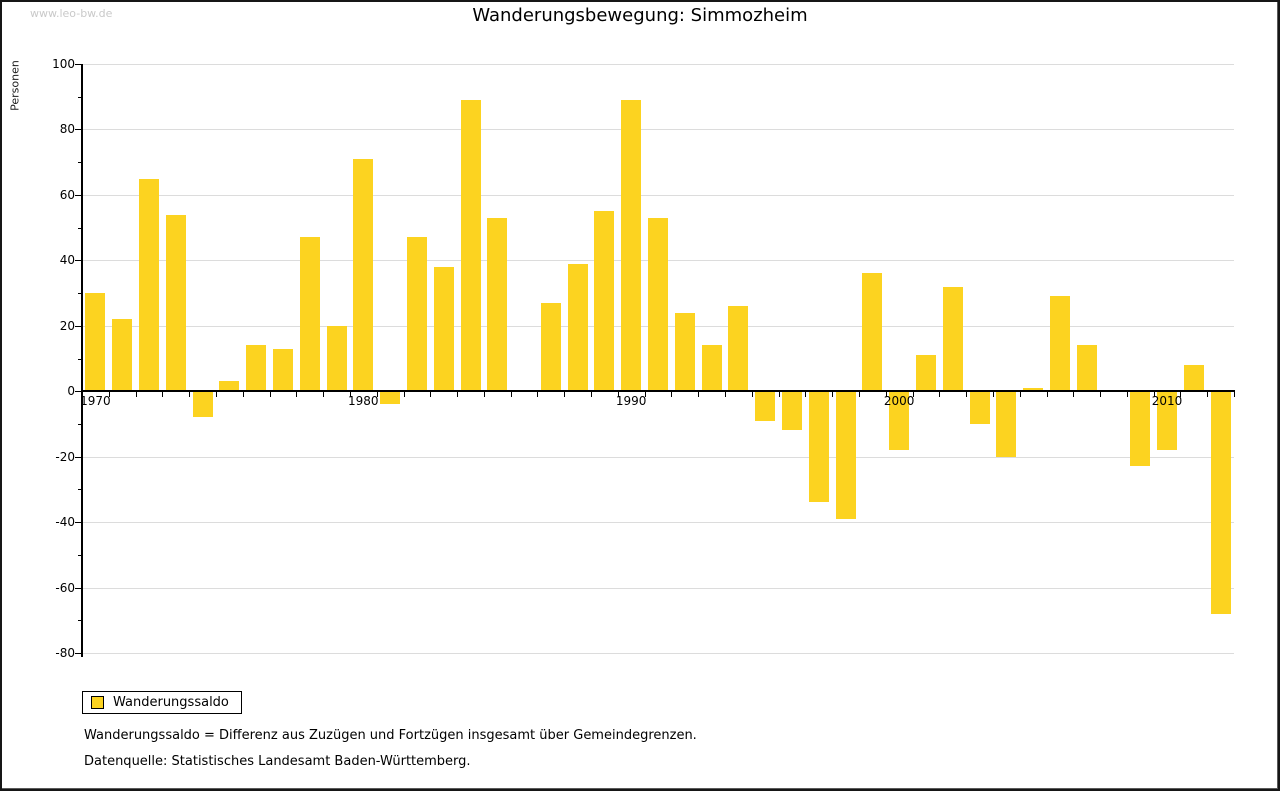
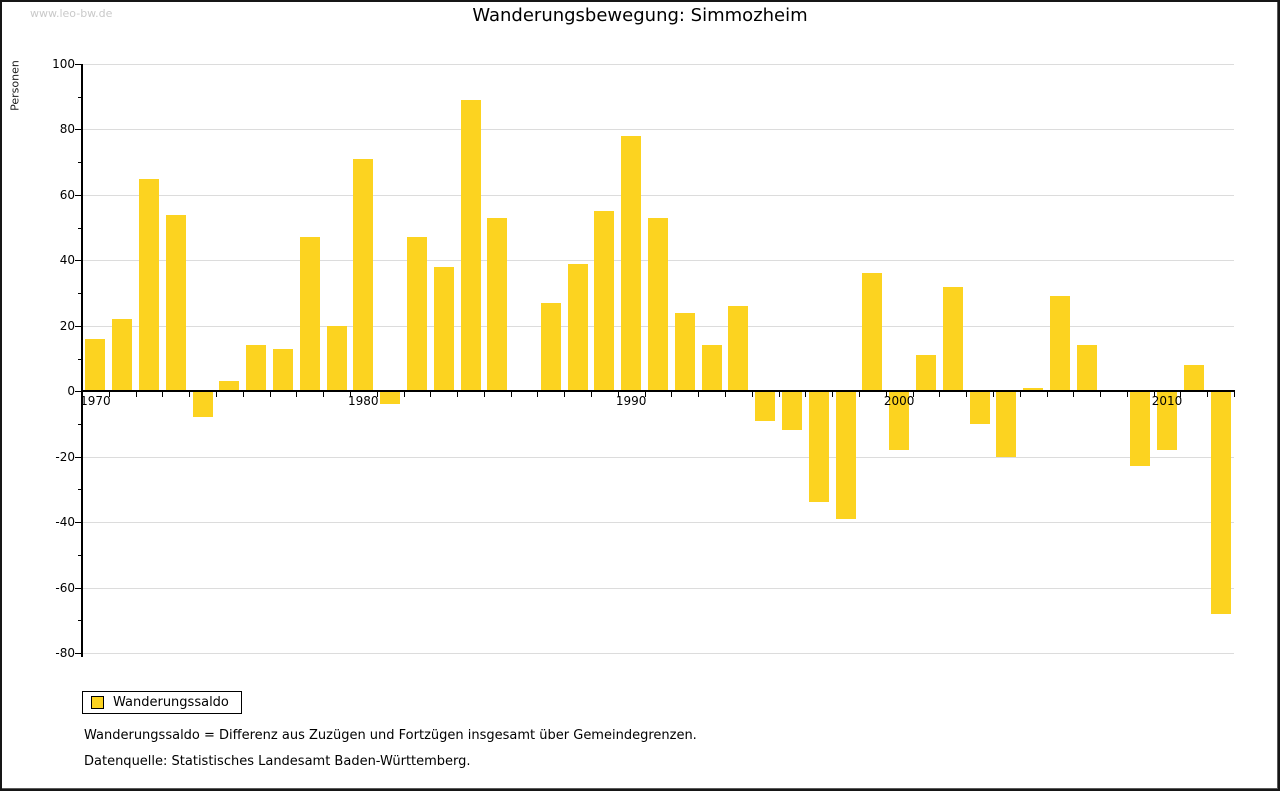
1970: 30 -> 16
1990: 89 -> 78
